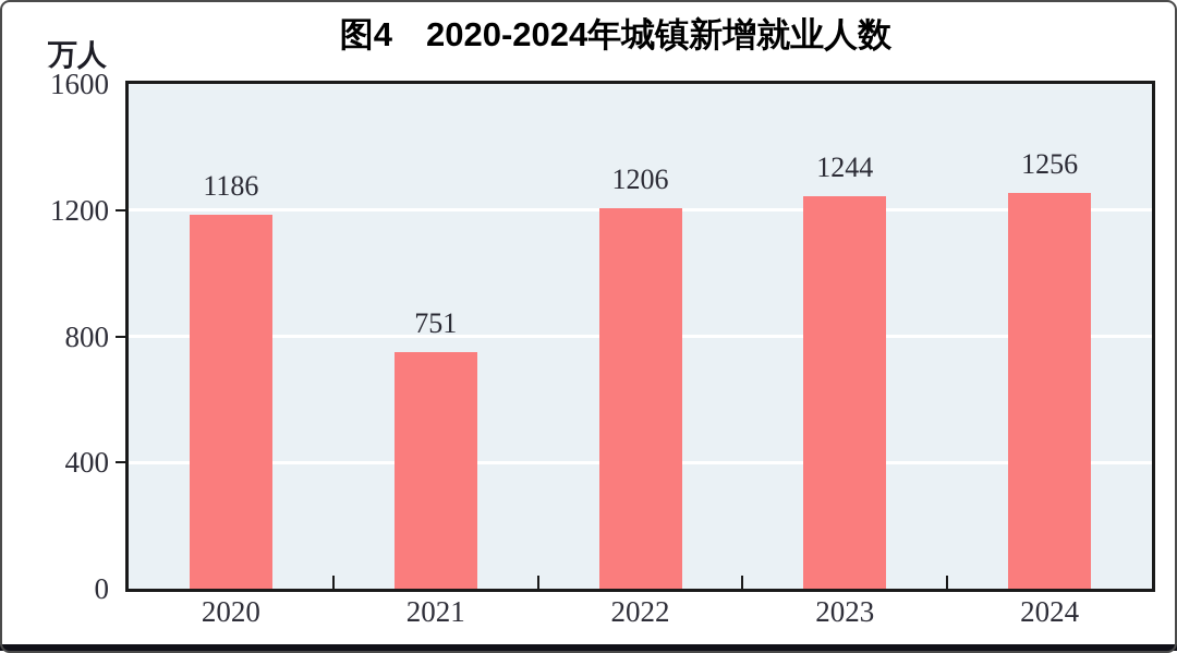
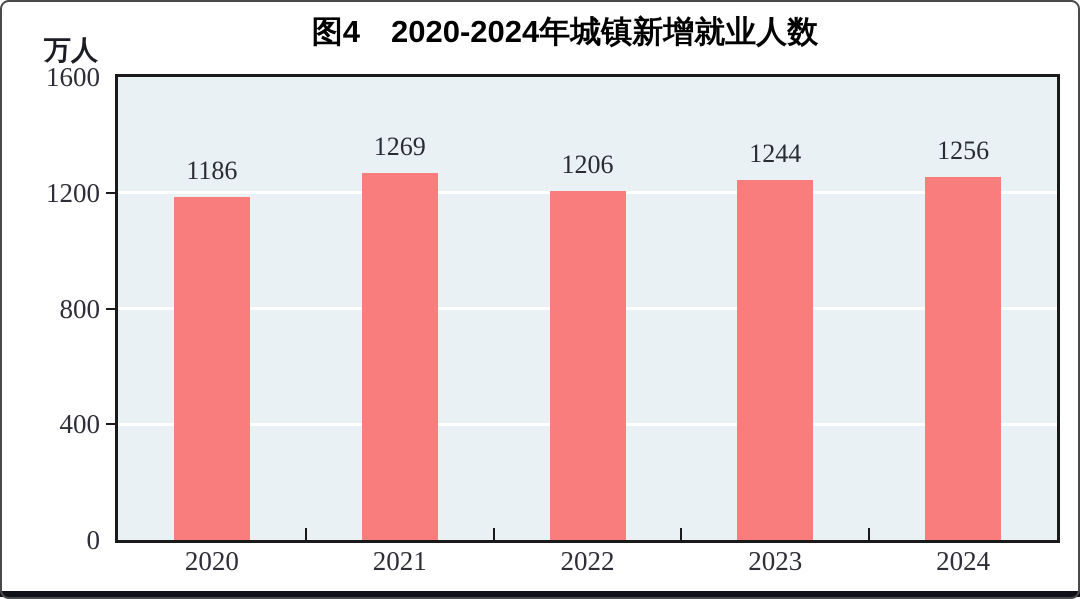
2021: 751 -> 1269
